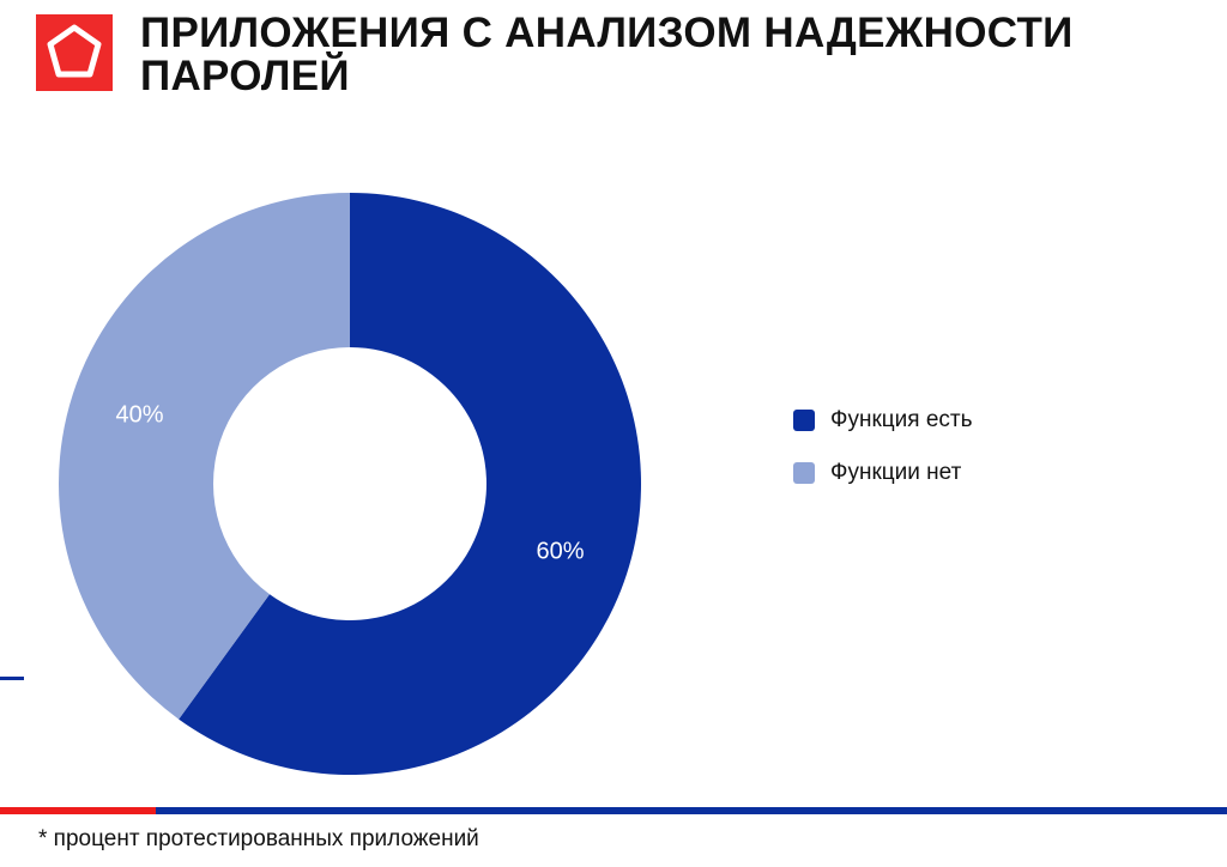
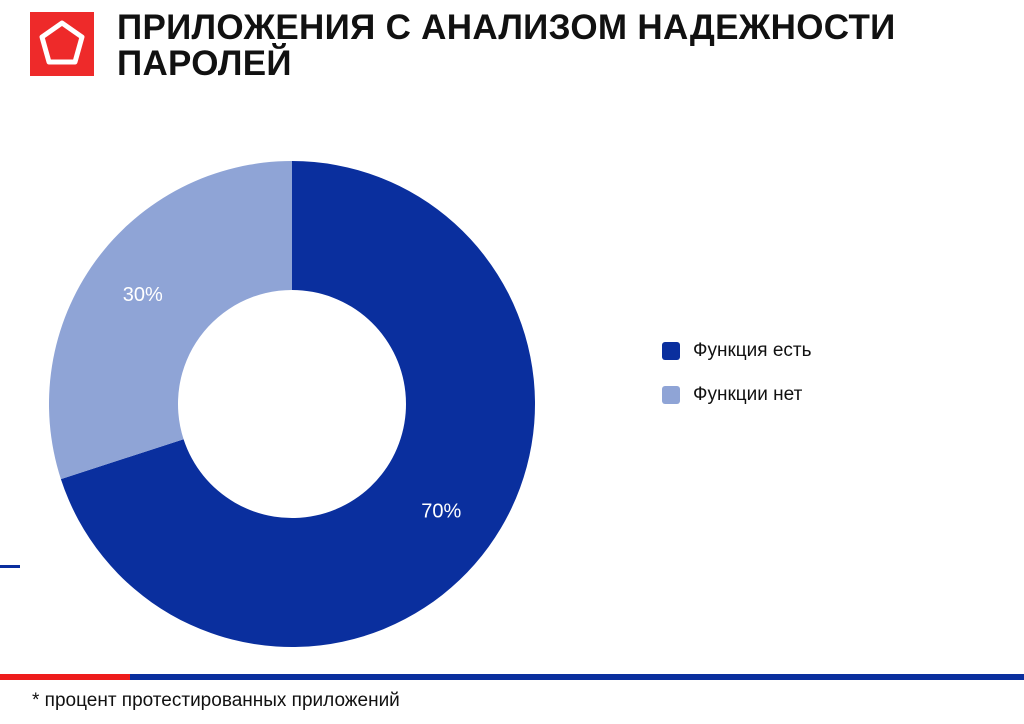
Функция есть: 60% -> 70%
Функции нет: 40% -> 30%
